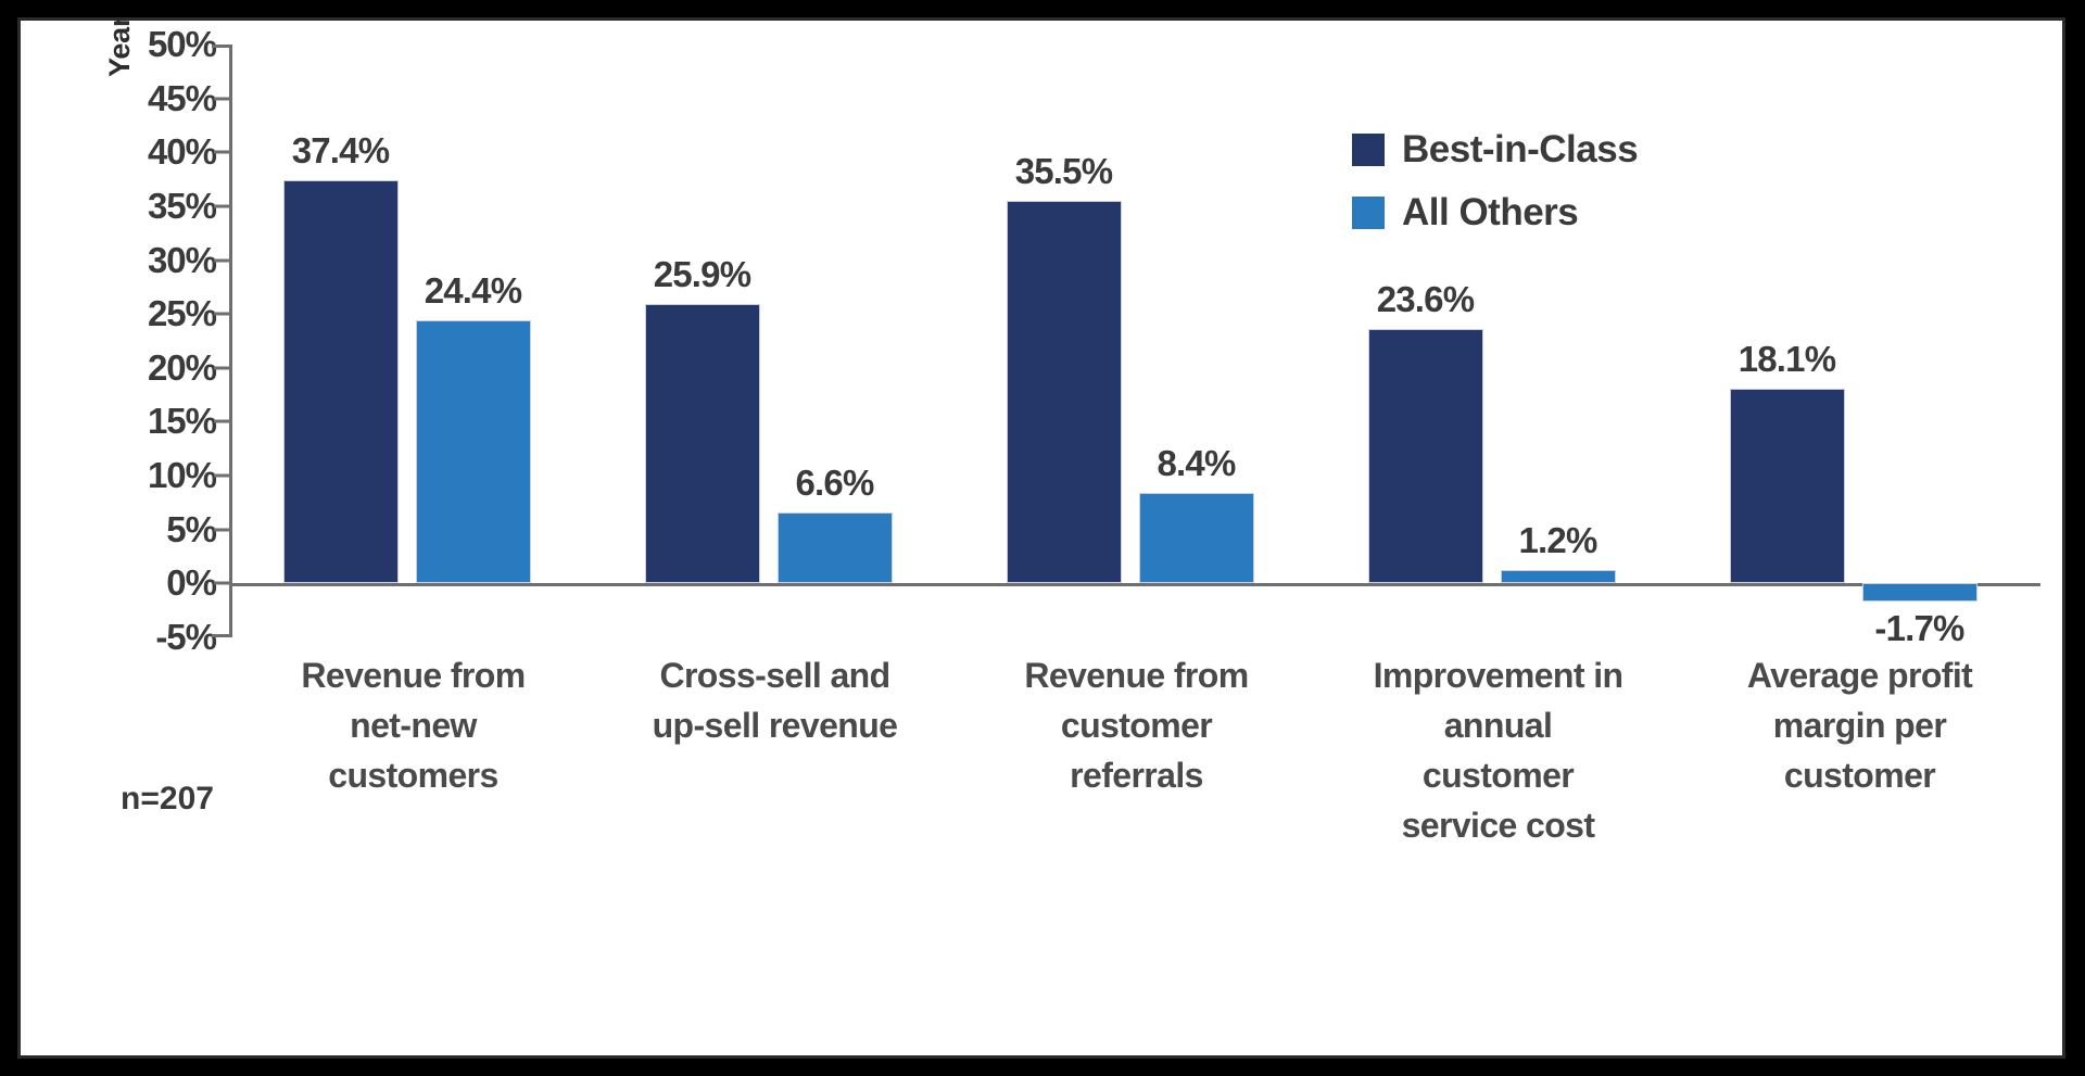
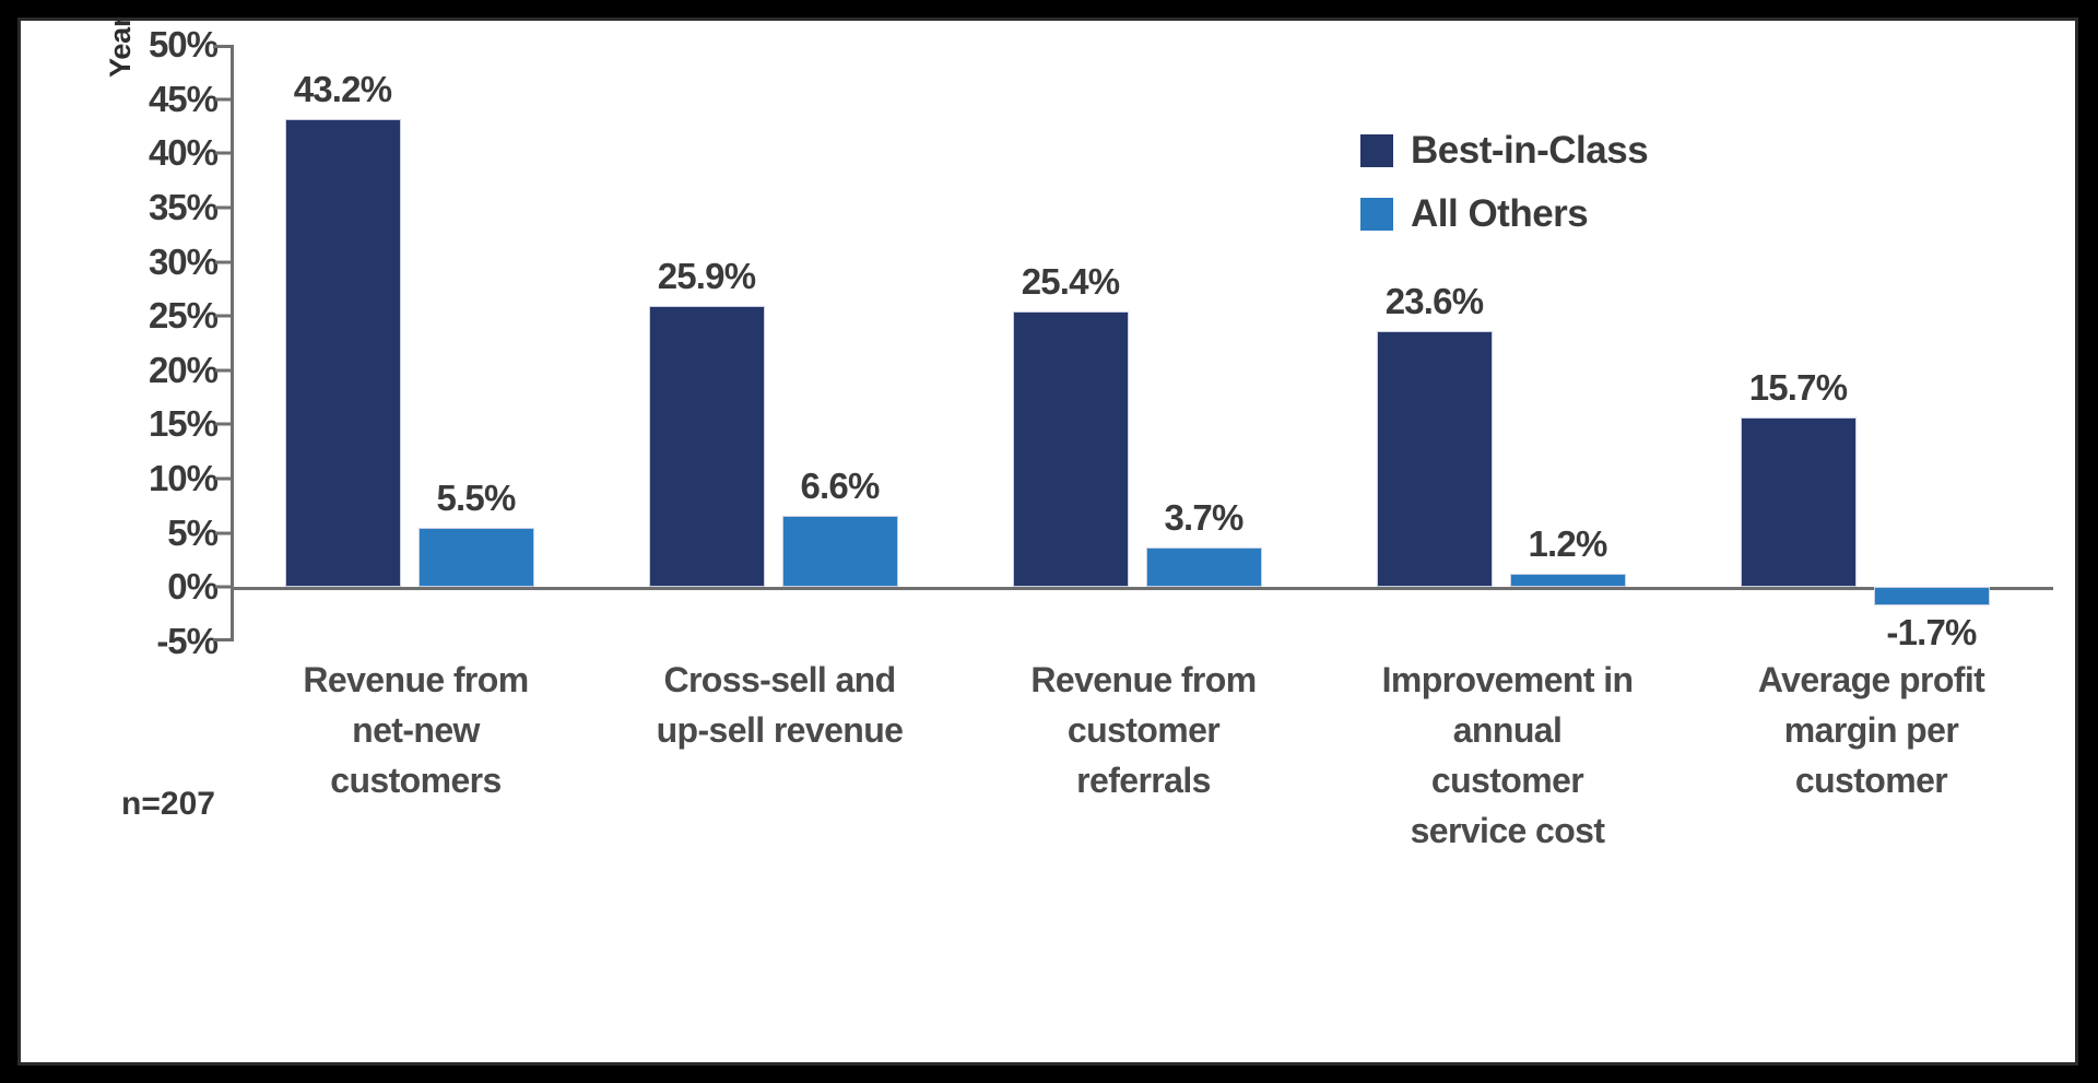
Best-in-Class/Revenue from net-new customers: 37.4% -> 43.2%
All Others/Revenue from net-new customers: 24.4% -> 5.5%
Best-in-Class/Revenue from customer referrals: 35.5% -> 25.4%
All Others/Revenue from customer referrals: 8.4% -> 3.7%
Best-in-Class/Average profit margin per customer: 18.1% -> 15.7%
